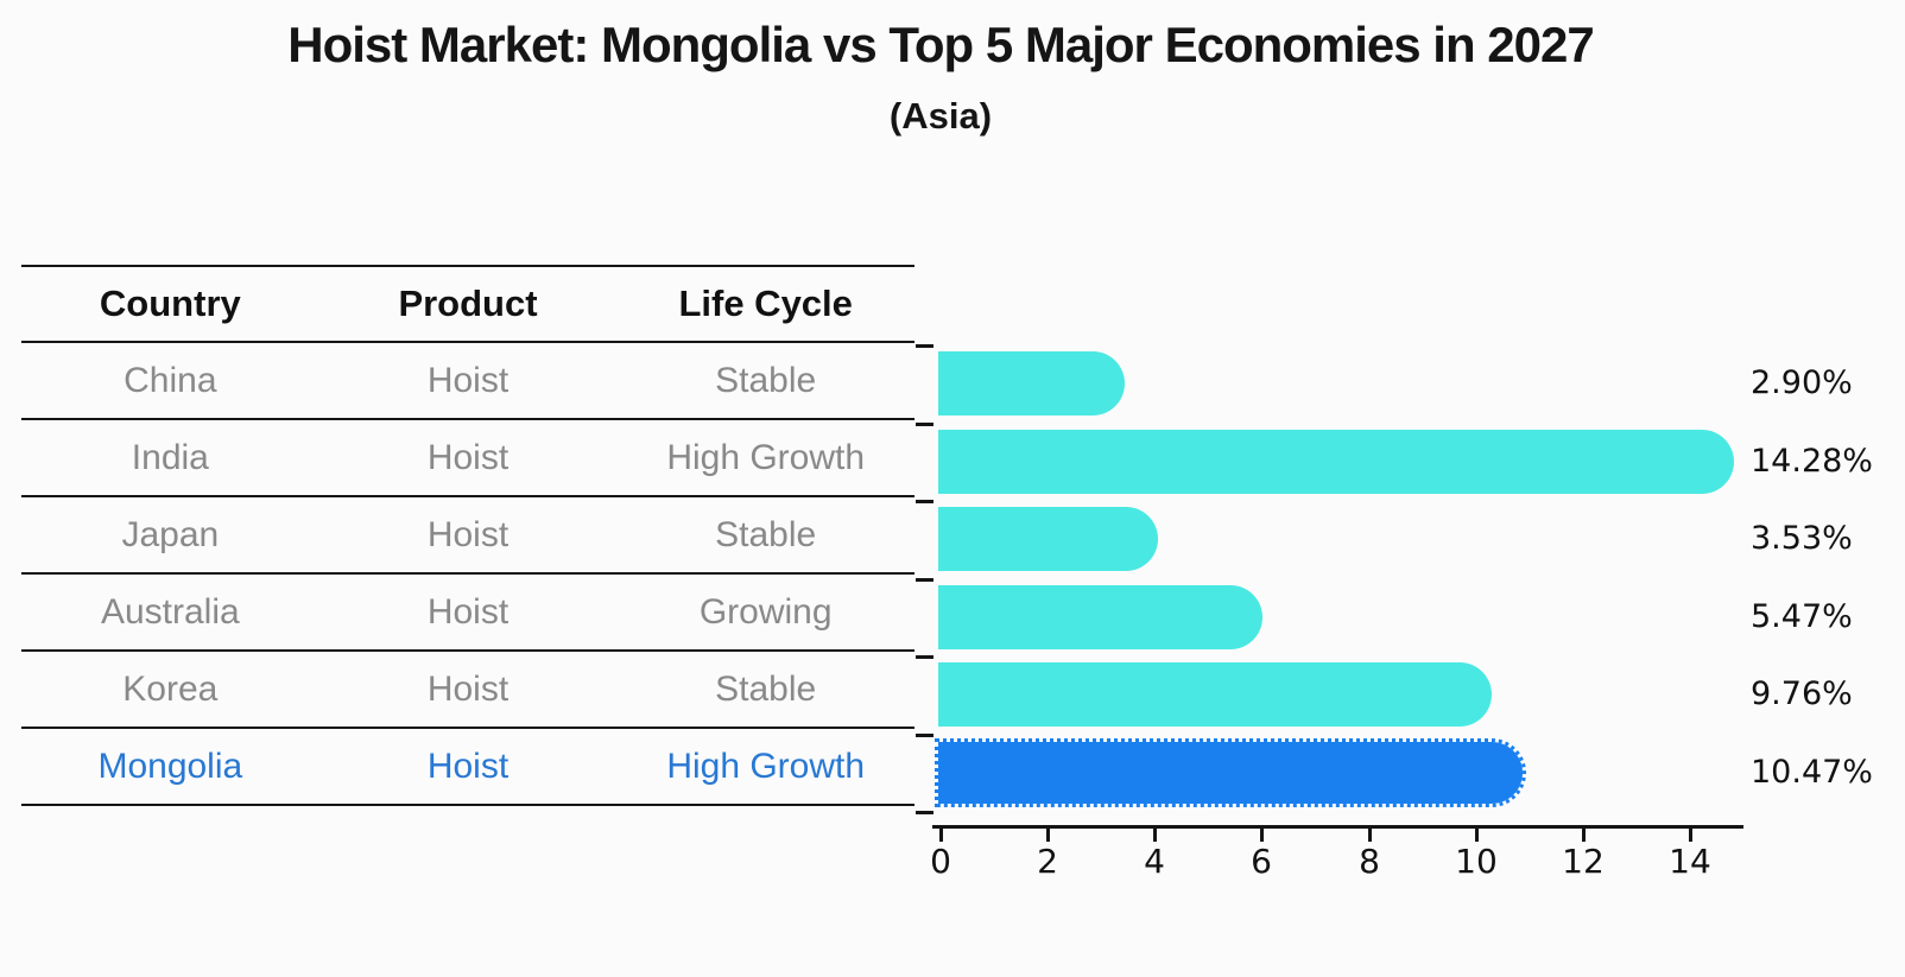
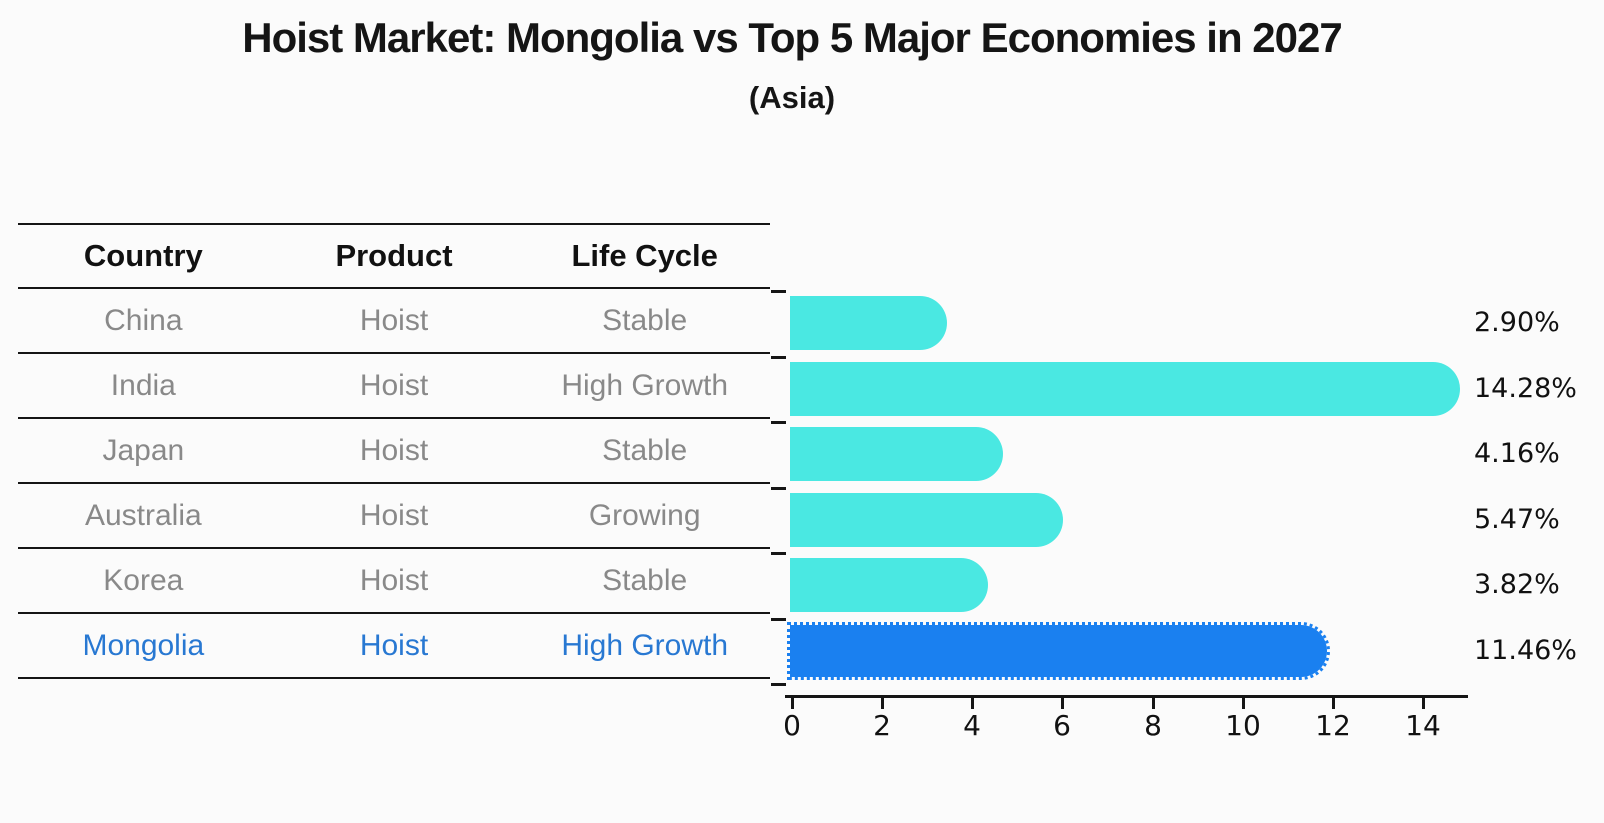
Japan: 3.53% -> 4.16%
Korea: 9.76% -> 3.82%
Mongolia: 10.47% -> 11.46%
